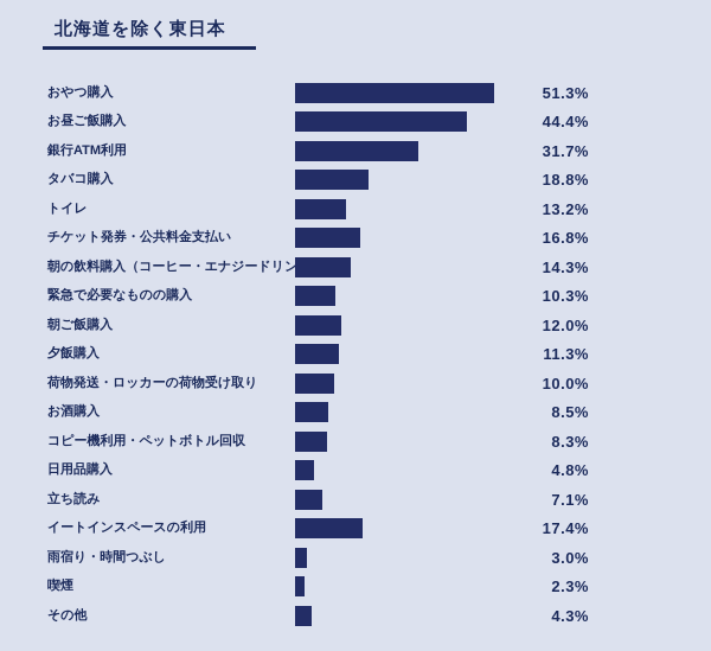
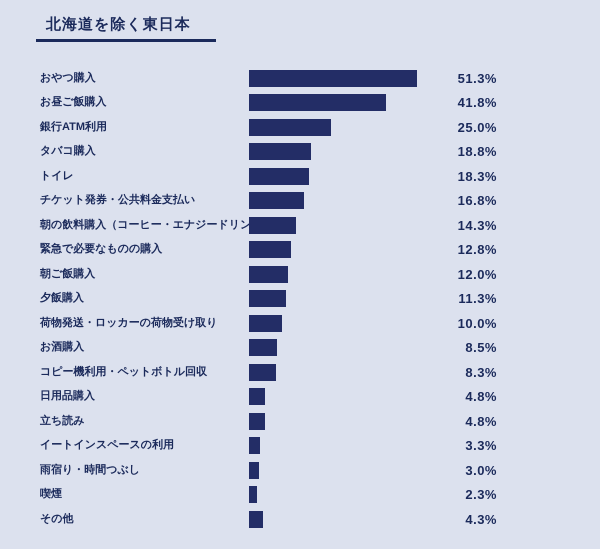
お昼ご飯購入: 44.4% -> 41.8%
銀行ATM利用: 31.7% -> 25.0%
トイレ: 13.2% -> 18.3%
緊急で必要なものの購入: 10.3% -> 12.8%
立ち読み: 7.1% -> 4.8%
イートインスペースの利用: 17.4% -> 3.3%
